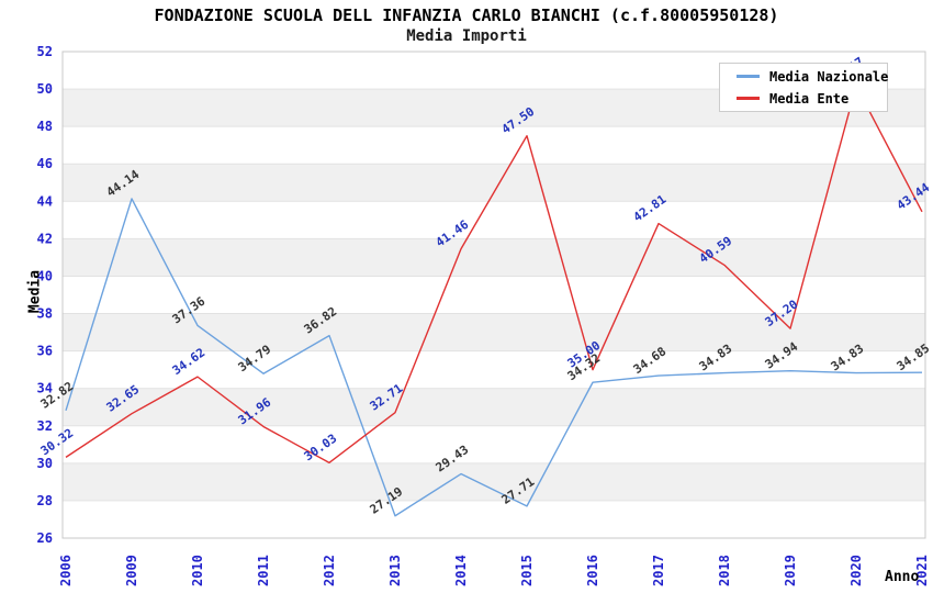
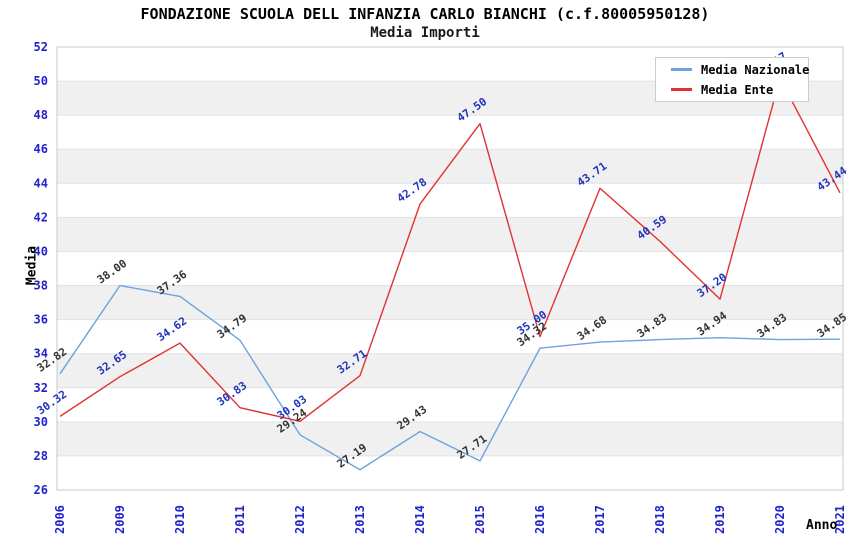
Media Nazionale/2009: 44.14 -> 38.00
Media Ente/2011: 31.96 -> 30.83
Media Nazionale/2012: 36.82 -> 29.24
Media Ente/2014: 41.46 -> 42.78
Media Ente/2017: 42.81 -> 43.71
